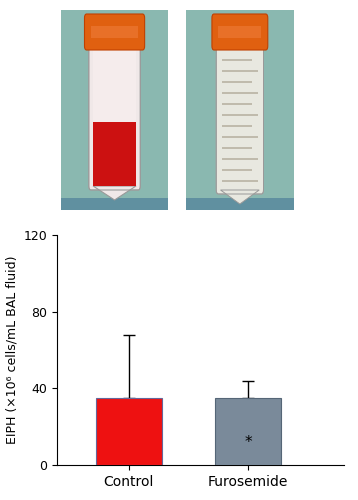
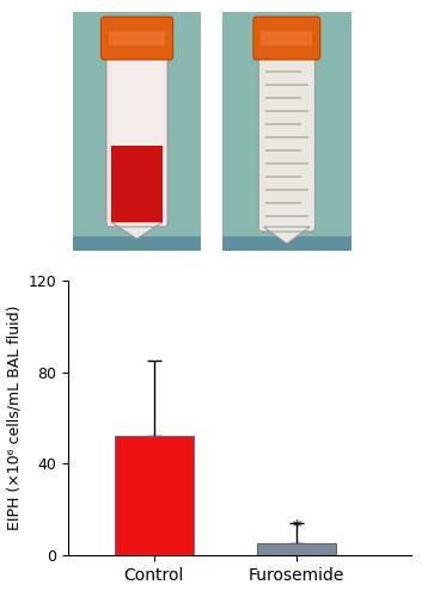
Control: 35 -> 52
Furosemide: 35 -> 5
